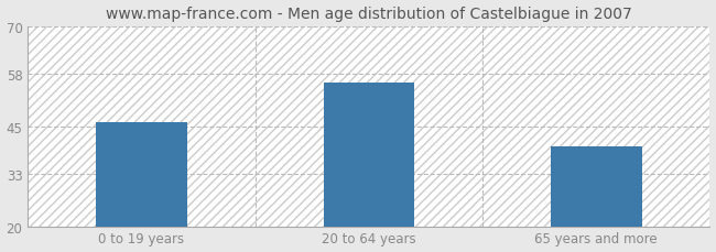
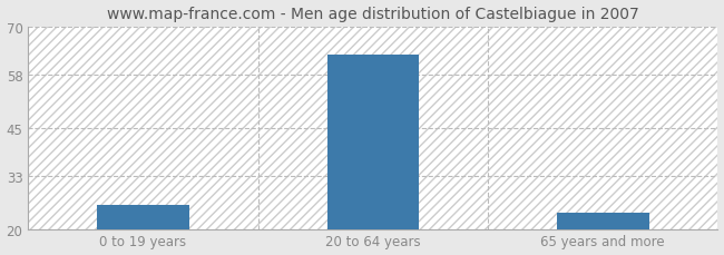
0 to 19 years: 46 -> 26
20 to 64 years: 56 -> 63
65 years and more: 40 -> 24
